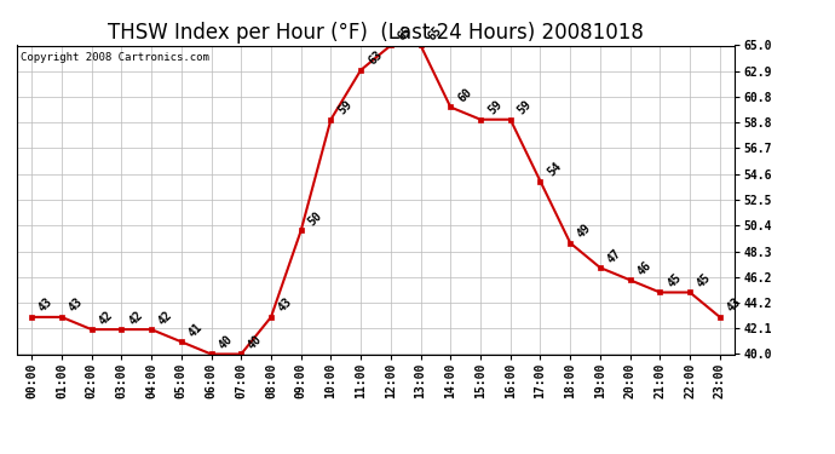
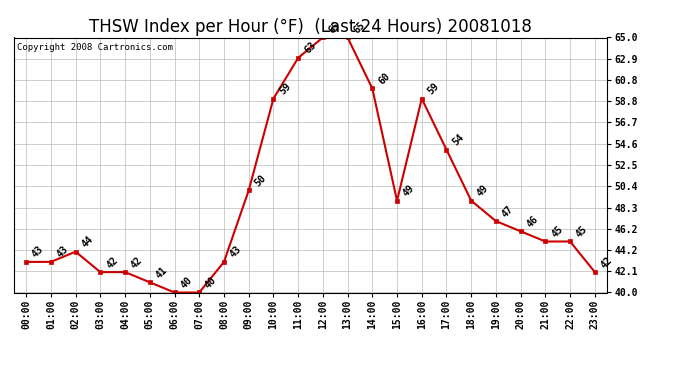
02:00: 42 -> 44
15:00: 59 -> 49
23:00: 43 -> 42
